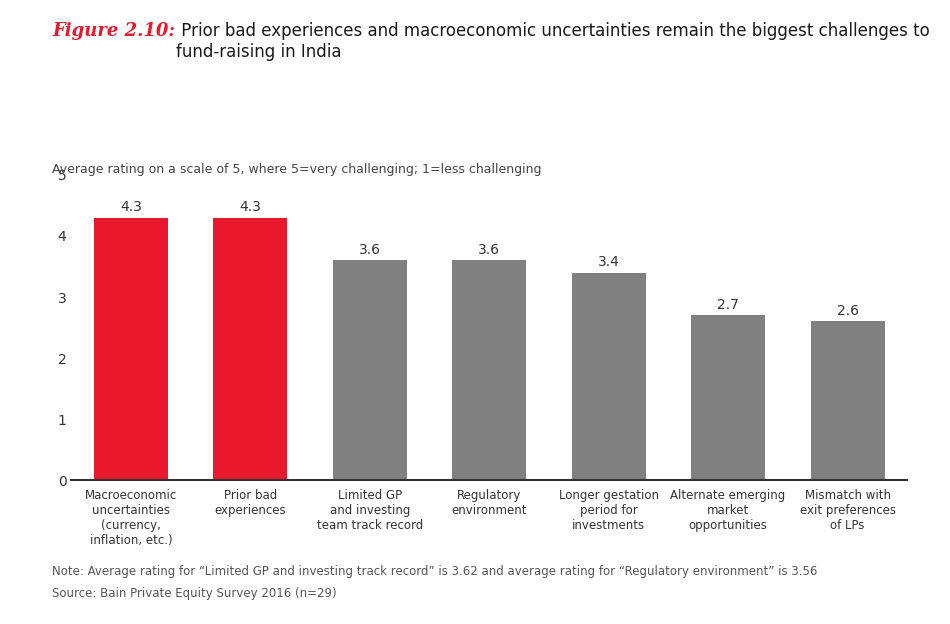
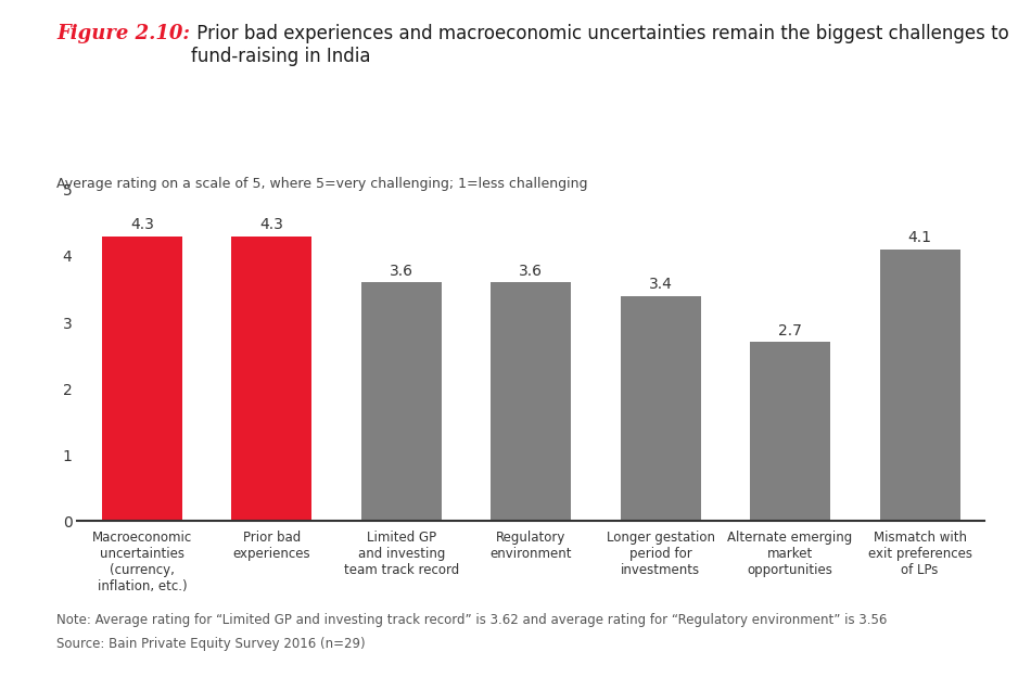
Mismatch with exit preferences of LPs: 2.6 -> 4.1
